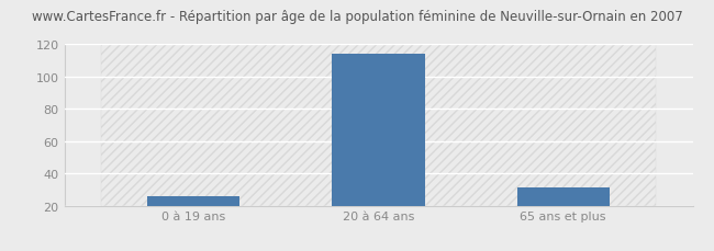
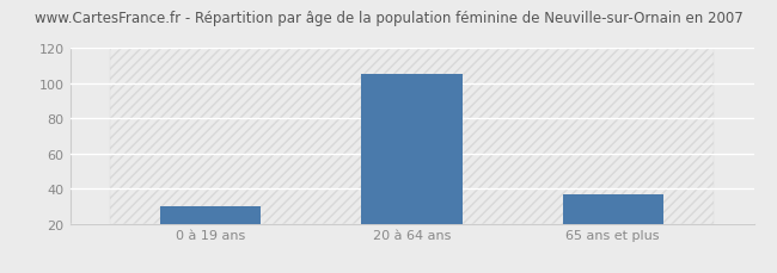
0 à 19 ans: 26 -> 30
20 à 64 ans: 114 -> 105
65 ans et plus: 31 -> 37
